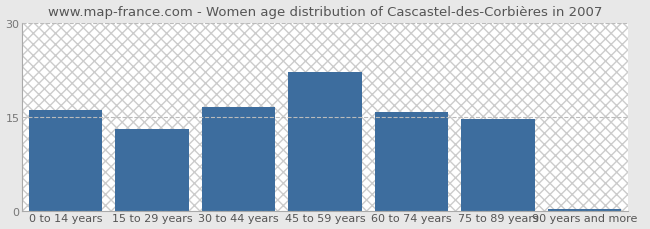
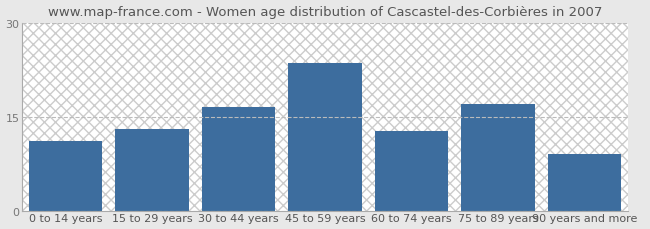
0 to 14 years: 16.1 -> 11.2
45 to 59 years: 22.2 -> 23.6
60 to 74 years: 15.8 -> 12.8
75 to 89 years: 14.7 -> 17.0
90 years and more: 0.3 -> 9.0
